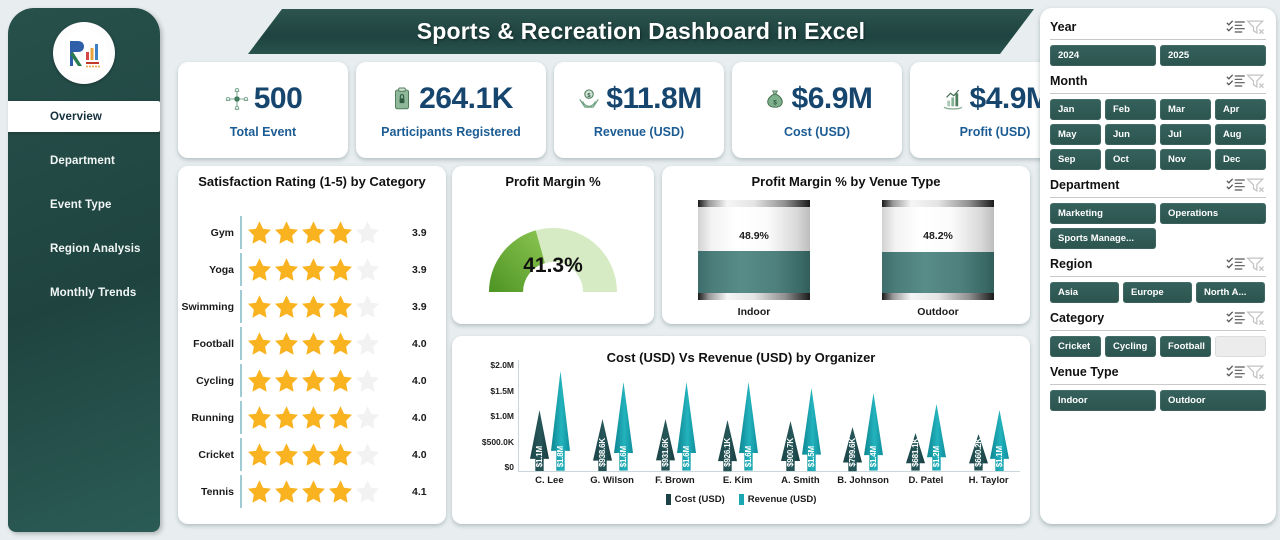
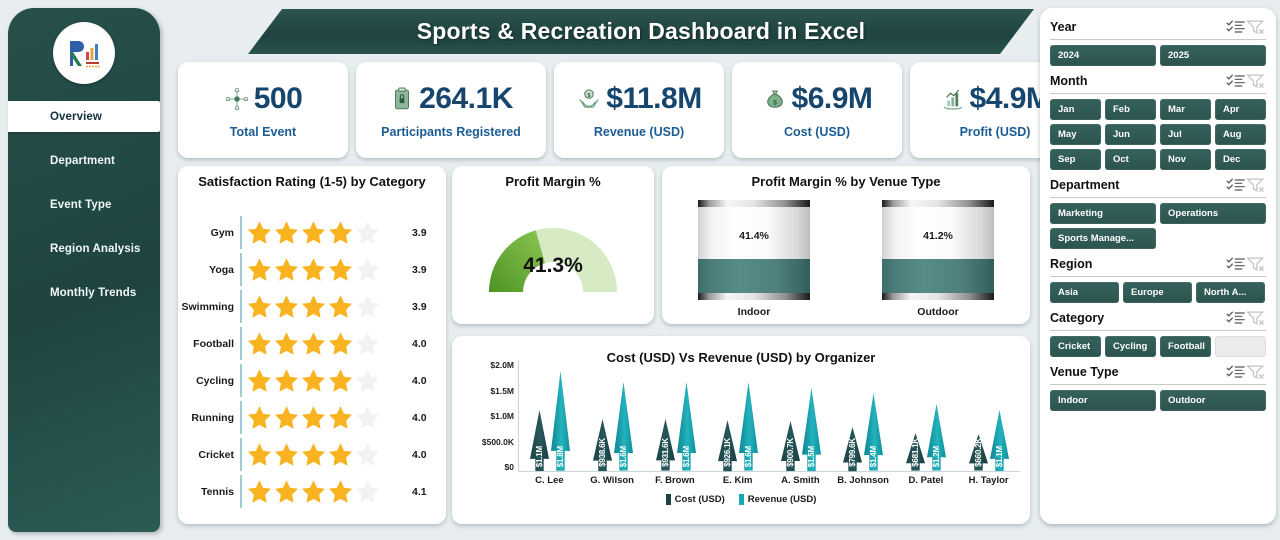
Profit Margin % by Venue Type/Indoor: 48.9% -> 41.4%
Profit Margin % by Venue Type/Outdoor: 48.2% -> 41.2%
